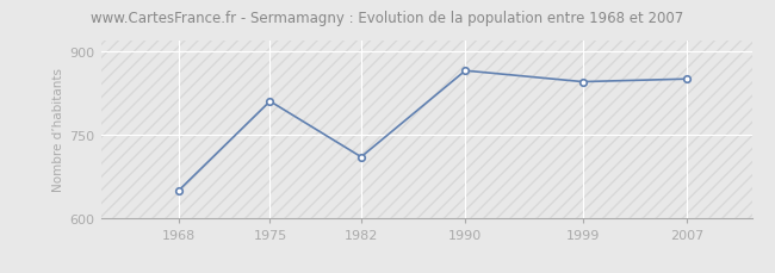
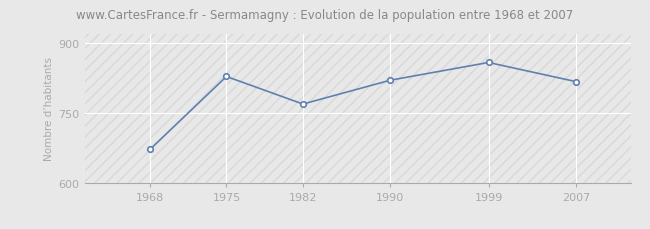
1968: 650 -> 672
1975: 810 -> 828
1982: 710 -> 769
1990: 865 -> 820
1999: 845 -> 858
2007: 850 -> 817
